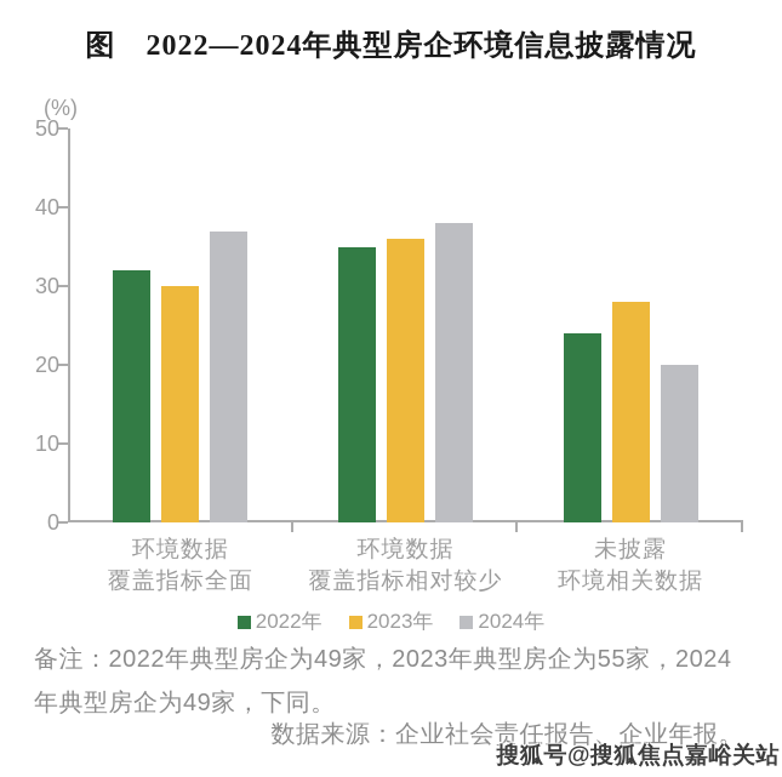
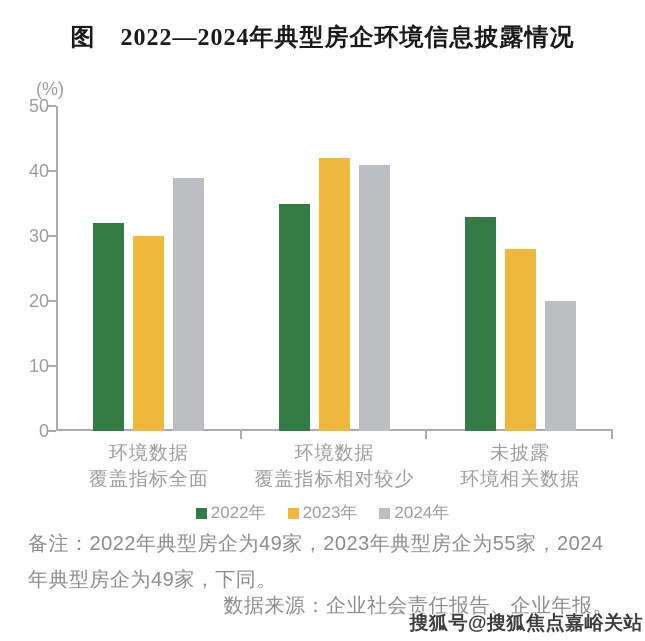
2024年/环境数据 覆盖指标全面: 37 -> 39
2023年/环境数据 覆盖指标相对较少: 36 -> 42
2024年/环境数据 覆盖指标相对较少: 38 -> 41
2022年/未披露 环境相关数据: 24 -> 33
